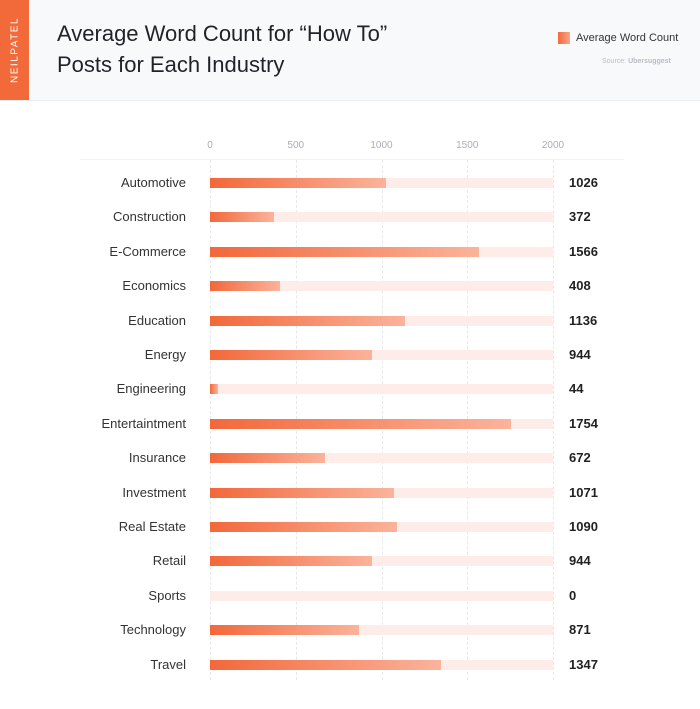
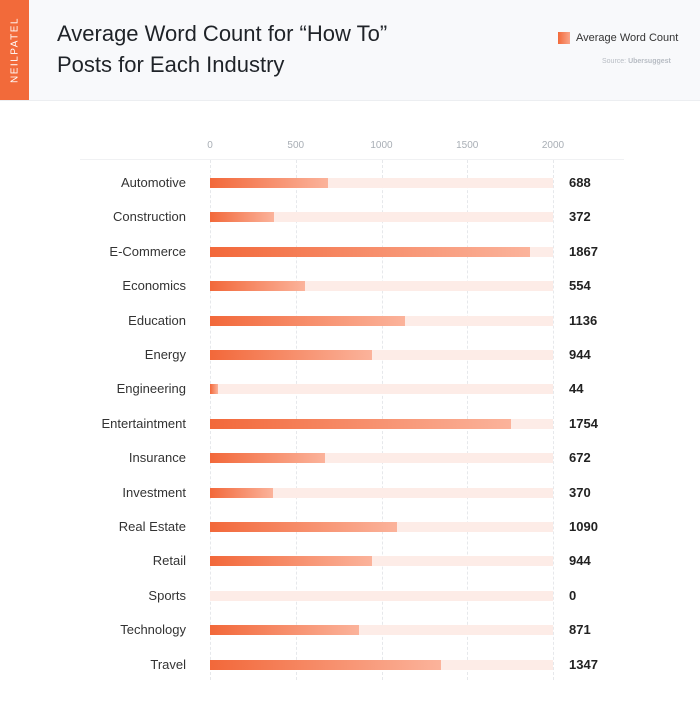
Automotive: 1026 -> 688
E-Commerce: 1566 -> 1867
Economics: 408 -> 554
Investment: 1071 -> 370
